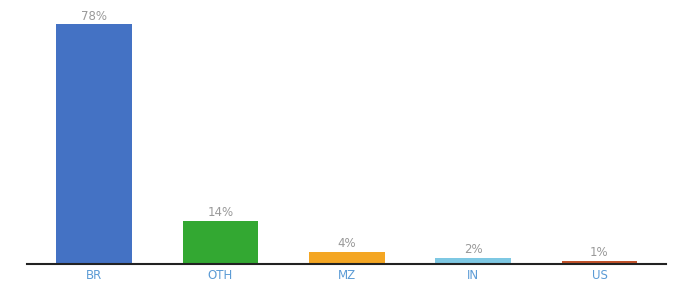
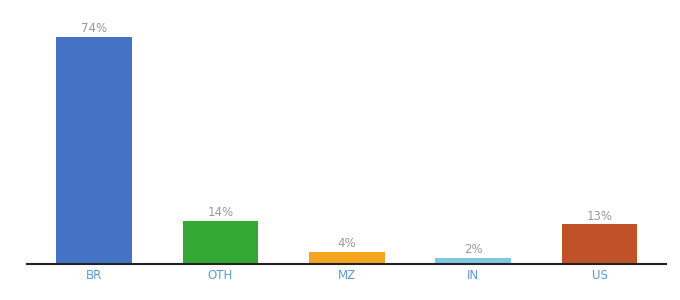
BR: 78% -> 74%
US: 1% -> 13%
